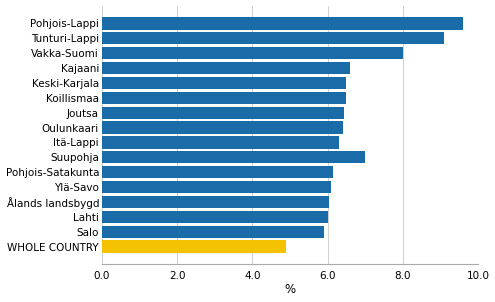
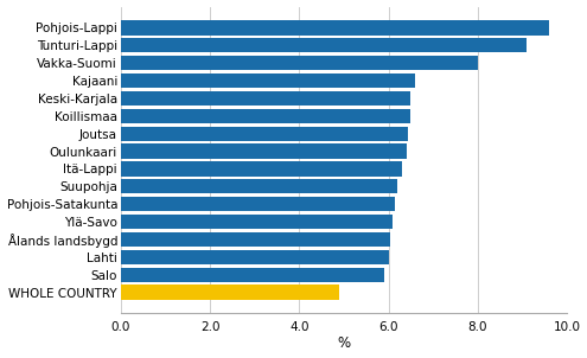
Suupohja: 7.00 -> 6.20
